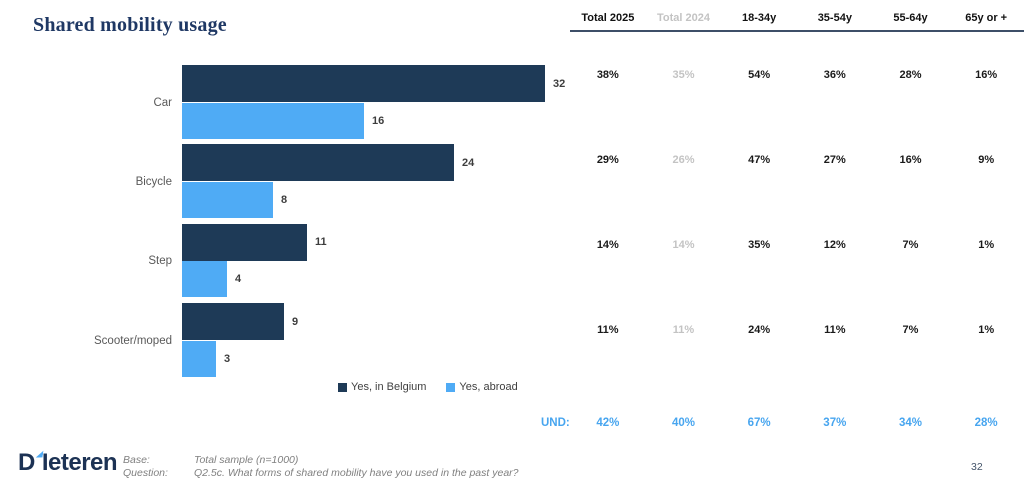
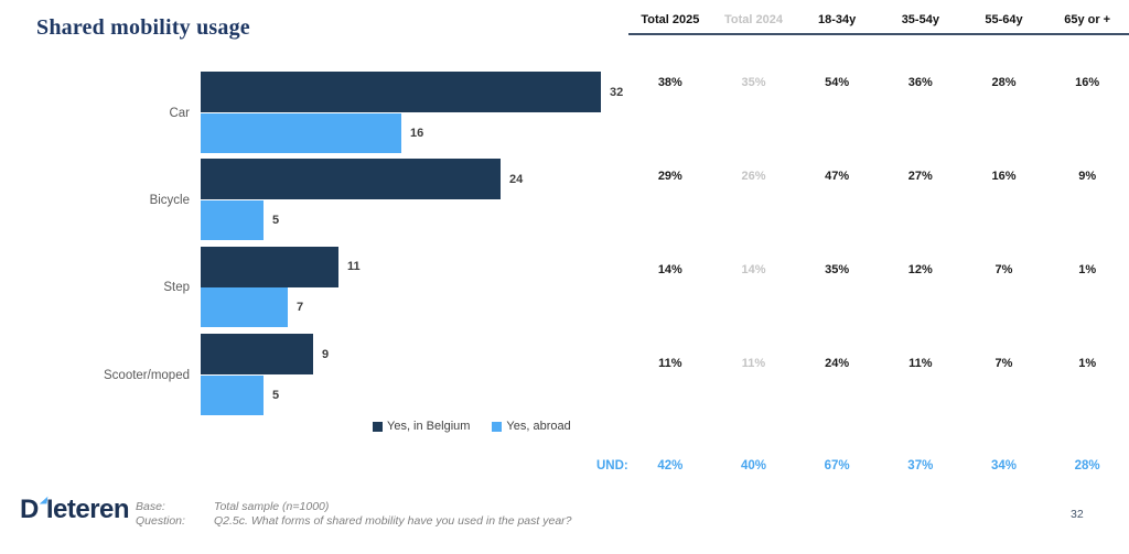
Yes, abroad/Bicycle: 8 -> 5
Yes, abroad/Step: 4 -> 7
Yes, abroad/Scooter/moped: 3 -> 5
